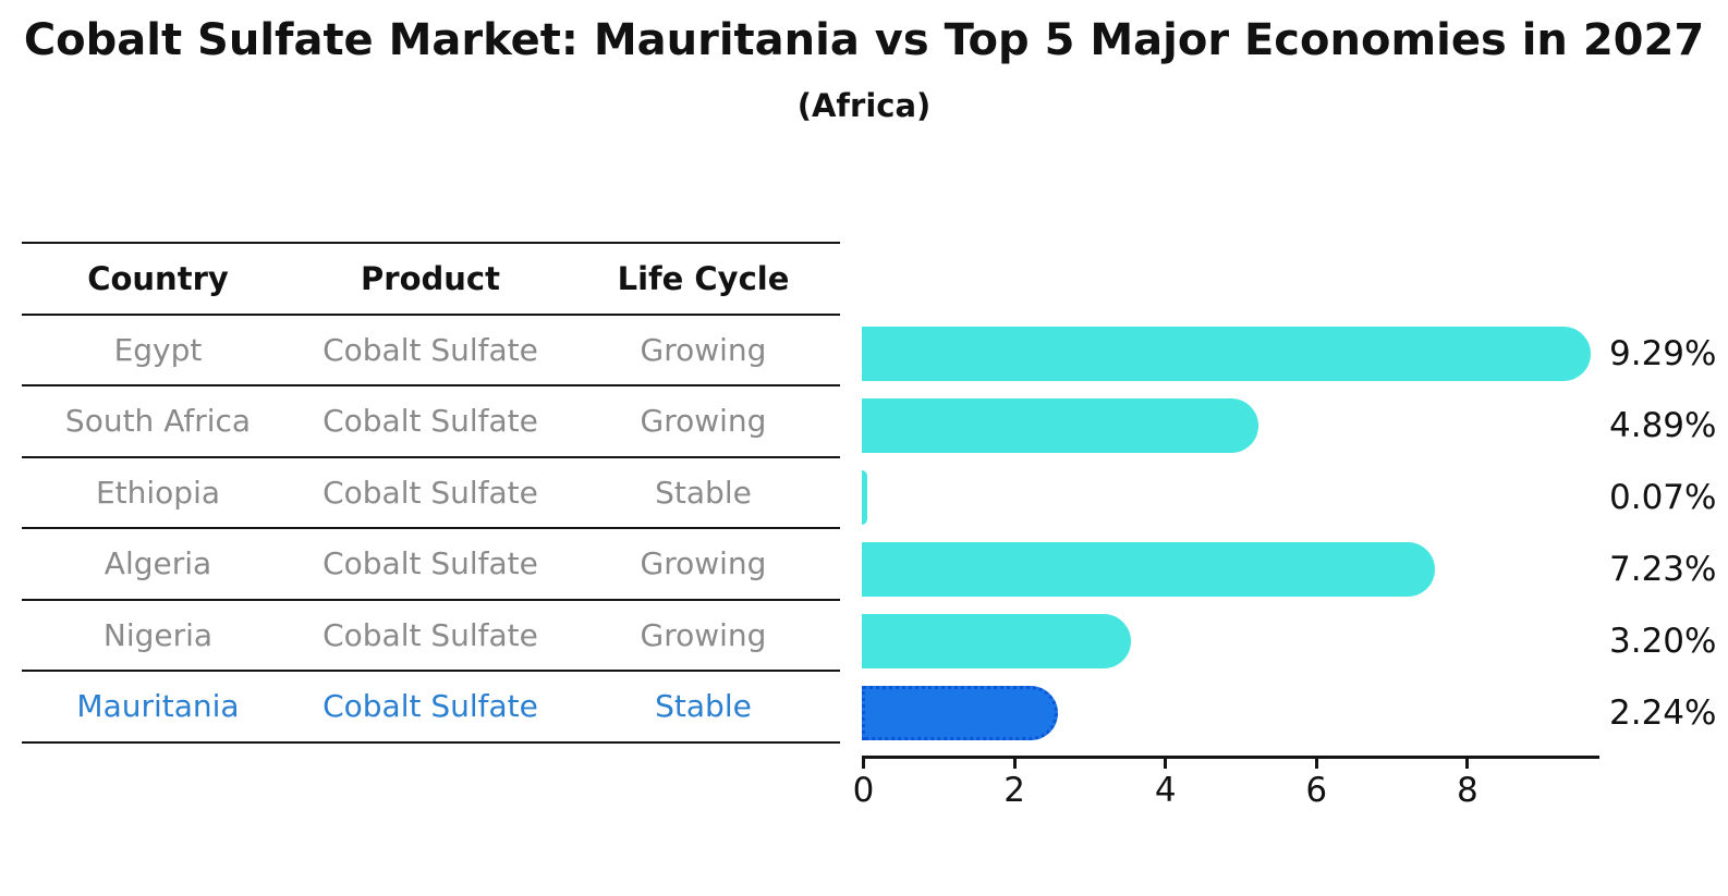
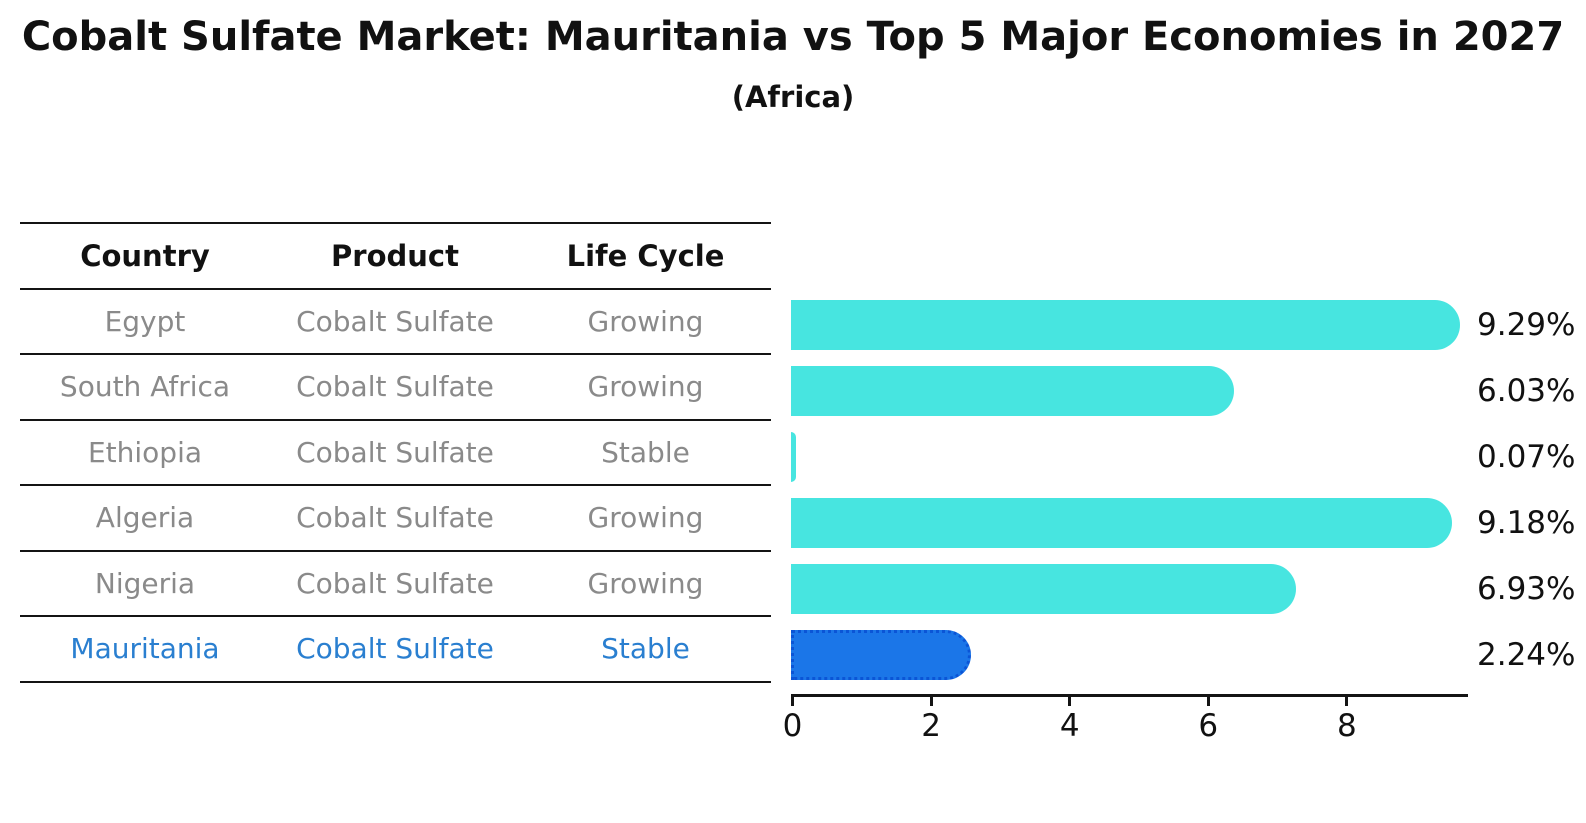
South Africa: 4.89% -> 6.03%
Algeria: 7.23% -> 9.18%
Nigeria: 3.20% -> 6.93%
